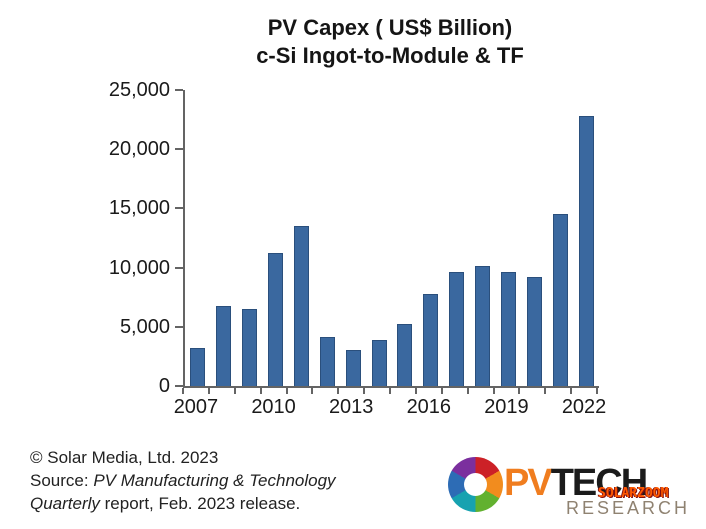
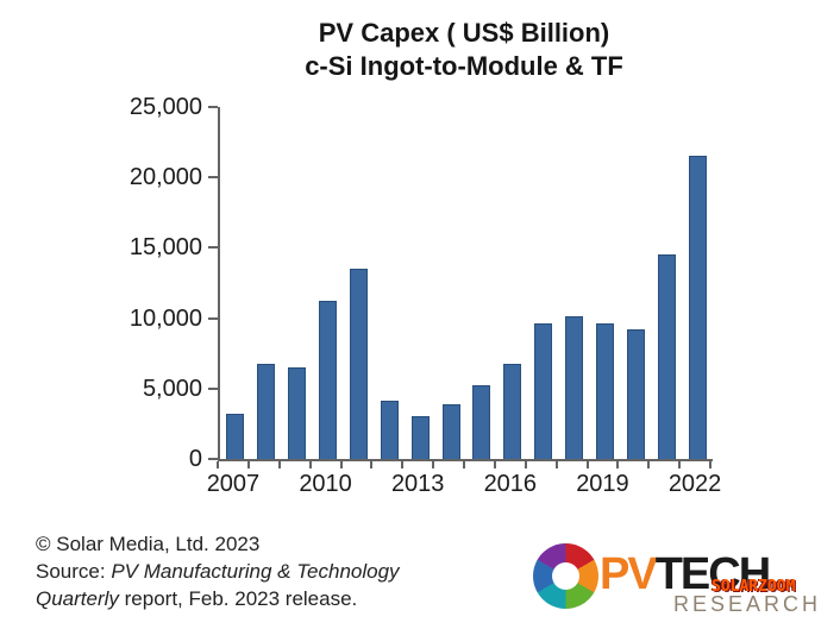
2016: 7800 -> 6800
2022: 22800 -> 21500
